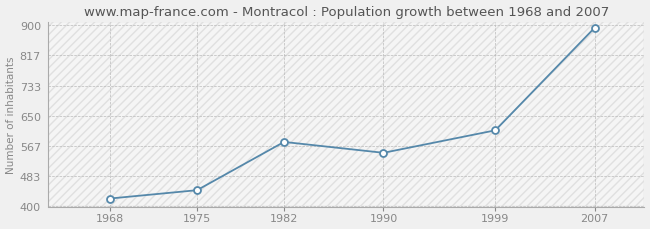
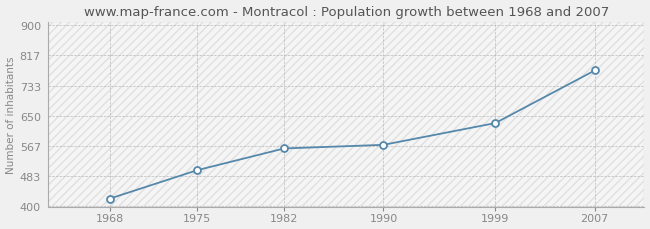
1975: 445 -> 500
1982: 578 -> 560
1990: 548 -> 570
1999: 610 -> 630
2007: 893 -> 775
